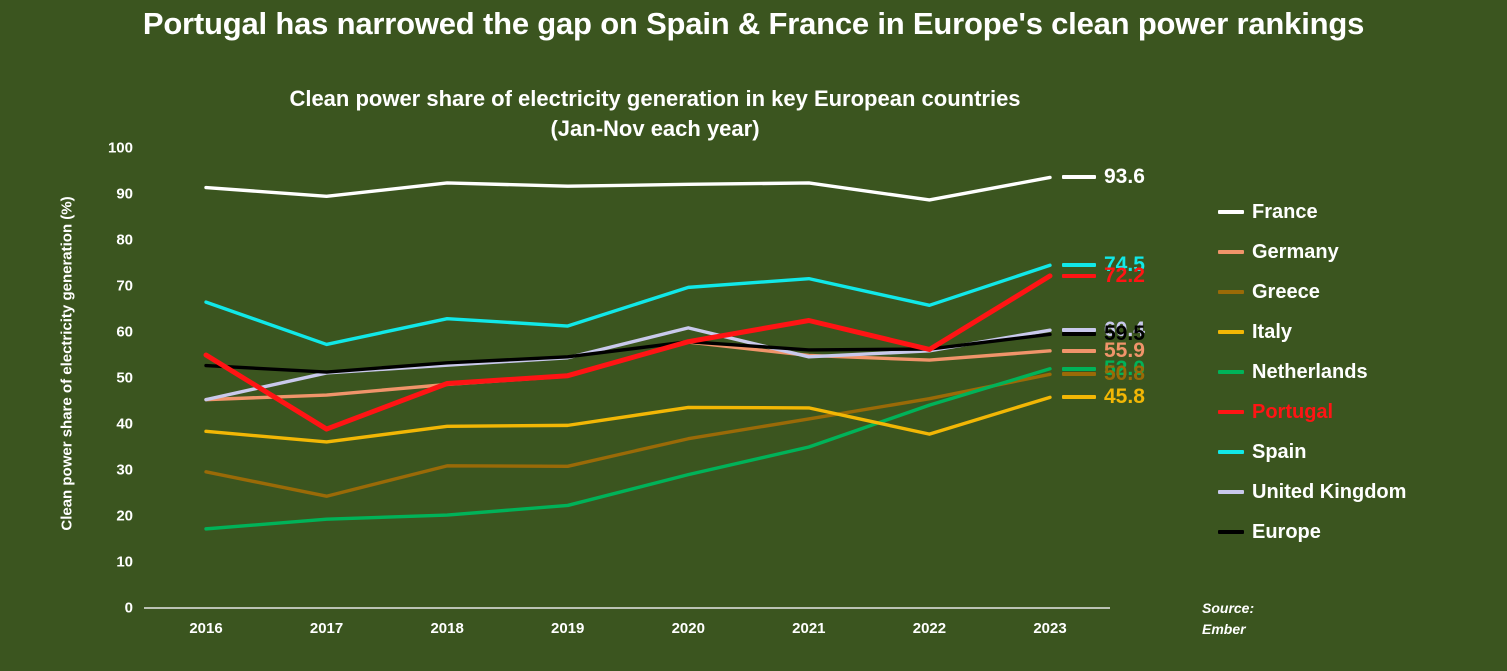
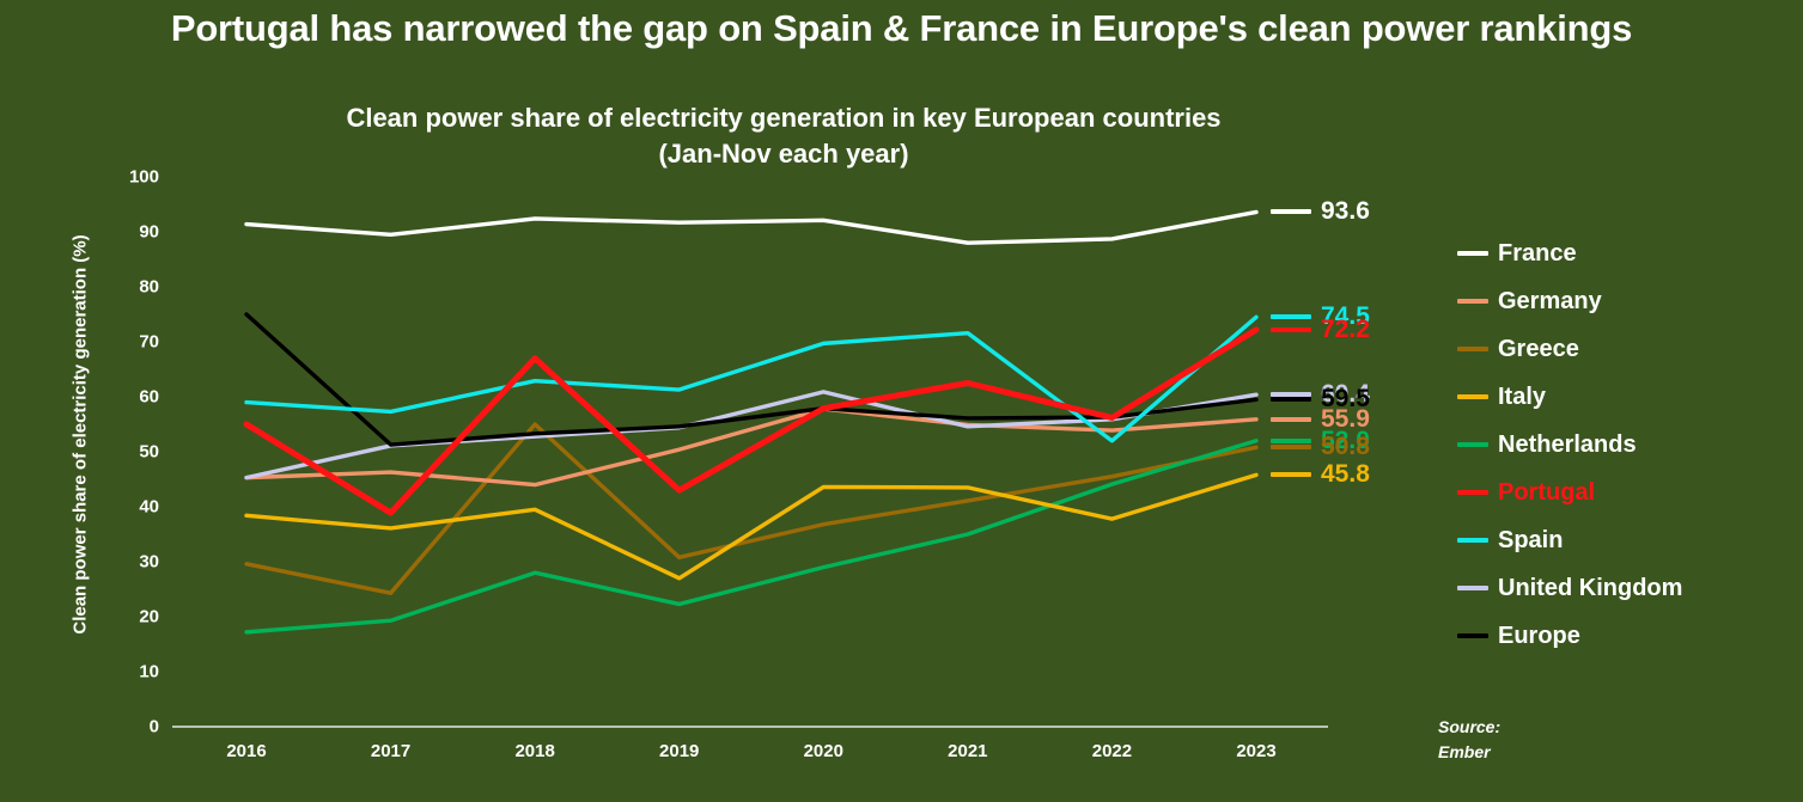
Spain/2016: 66 -> 59
Europe/2016: 53 -> 75
Germany/2018: 49 -> 44
Greece/2018: 31 -> 55
Netherlands/2018: 20 -> 28
Portugal/2018: 49 -> 67
Italy/2019: 40 -> 27
Portugal/2019: 50 -> 43
France/2021: 92 -> 88
Spain/2022: 66 -> 52
